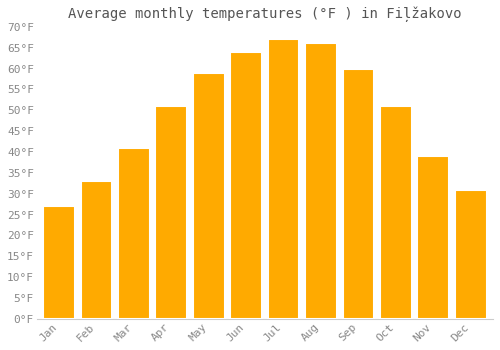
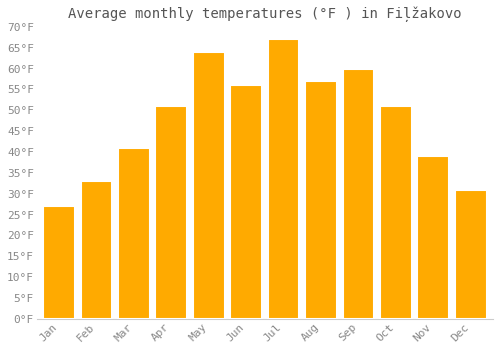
May: 59°F -> 64°F
Jun: 64°F -> 56°F
Aug: 66°F -> 57°F
